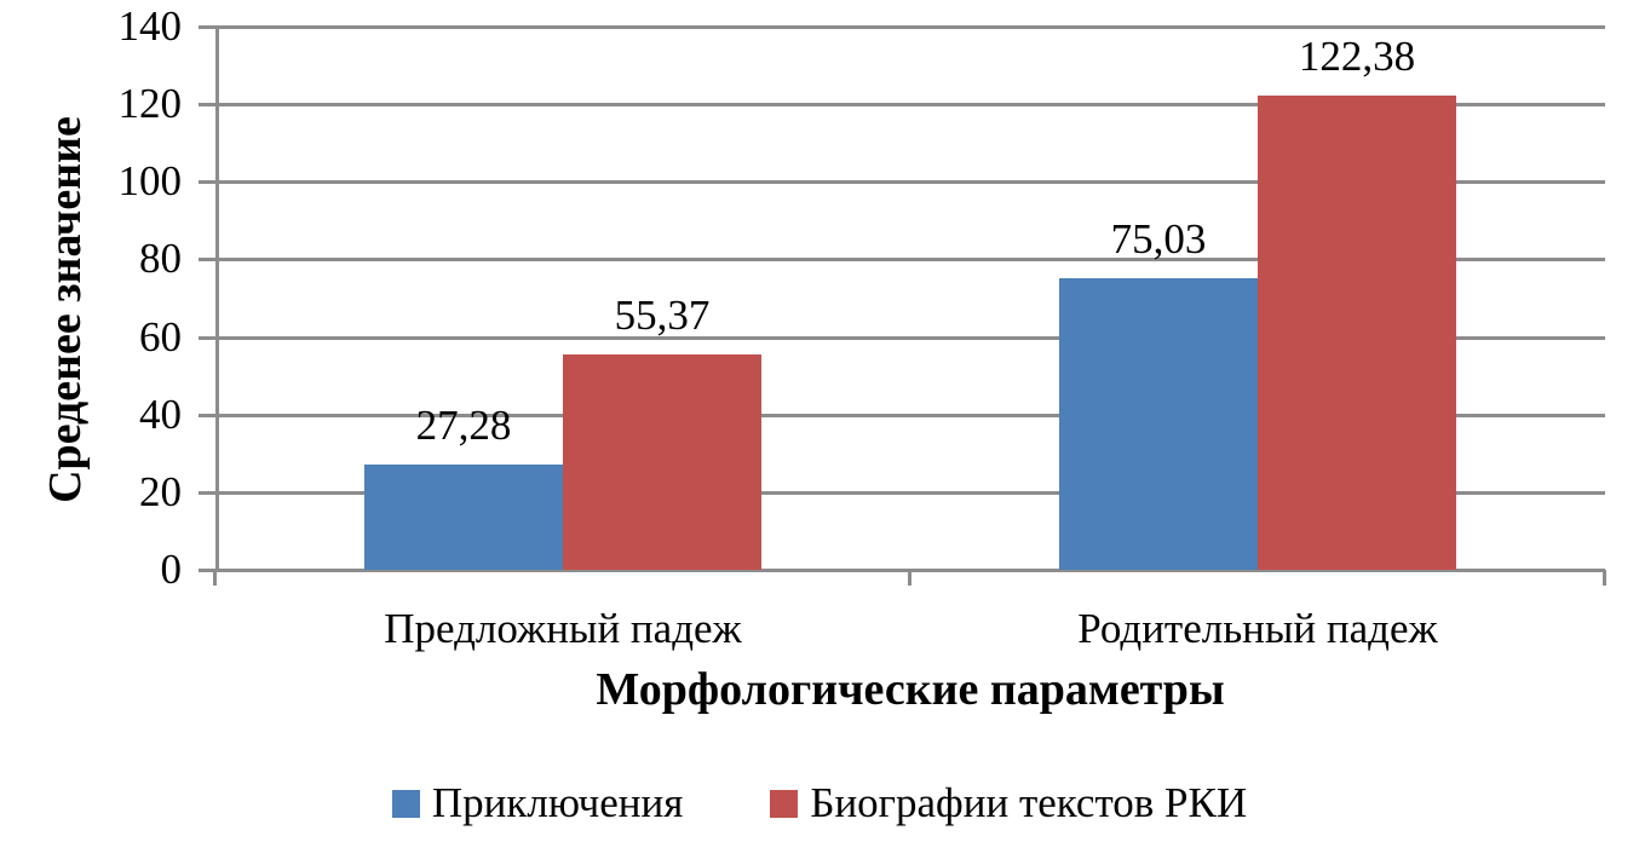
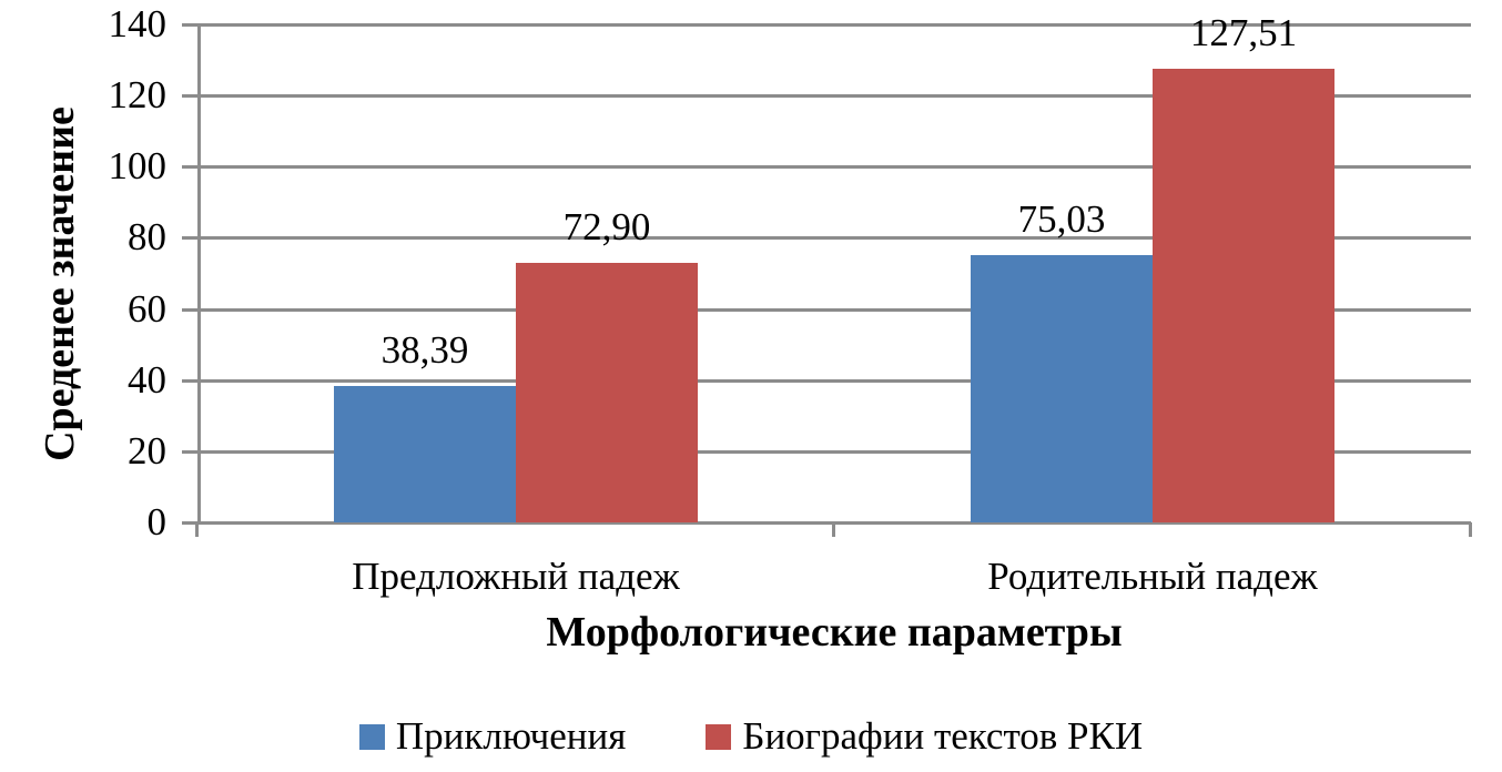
Приключения/Предложный падеж: 27,28 -> 38,39
Биографии текстов РКИ/Предложный падеж: 55,37 -> 72,90
Биографии текстов РКИ/Родительный падеж: 122,38 -> 127,51
